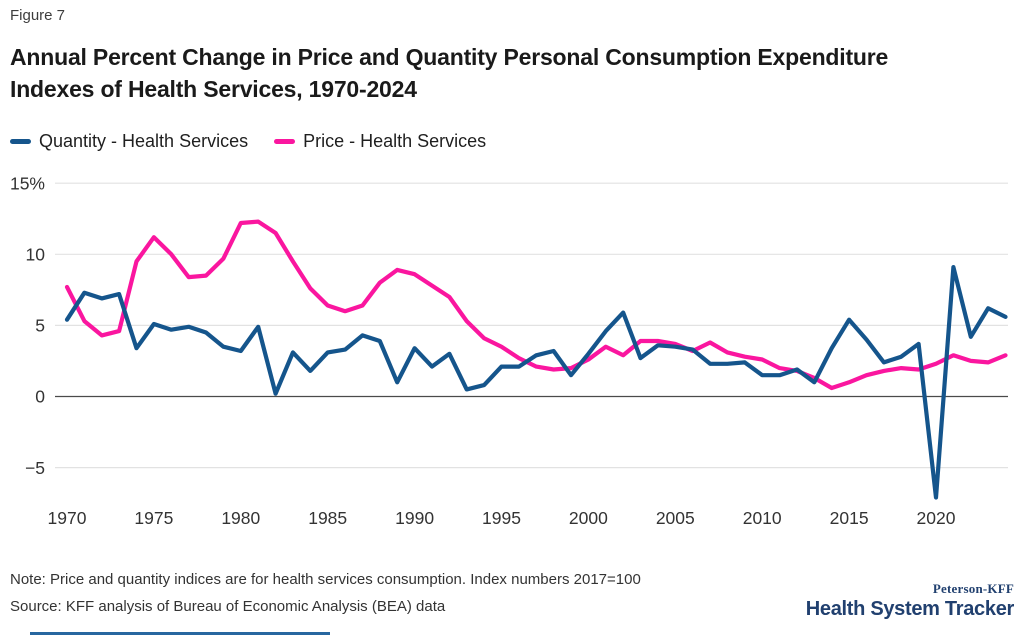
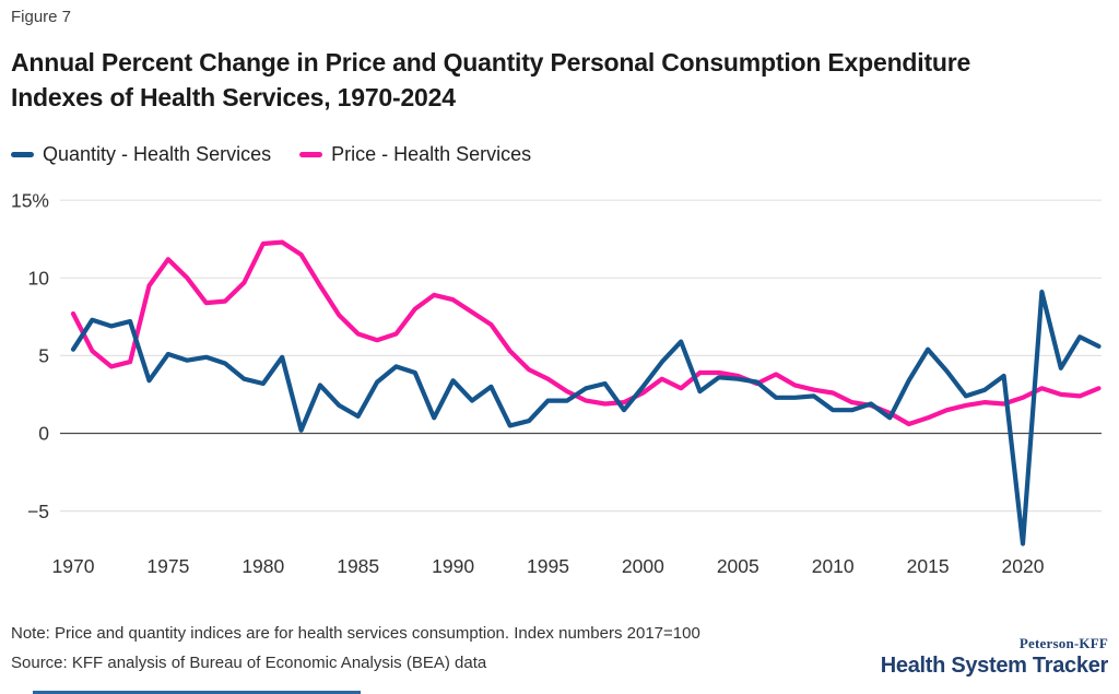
Quantity - Health Services/1985: 3.1% -> 1.1%
